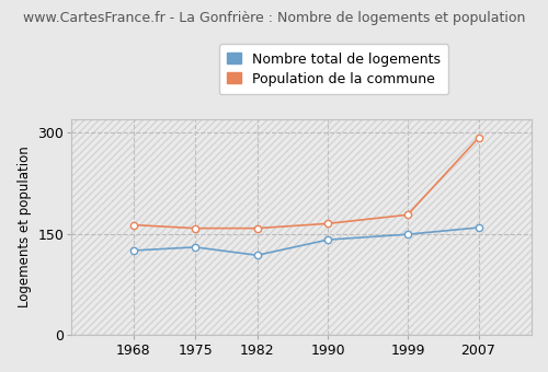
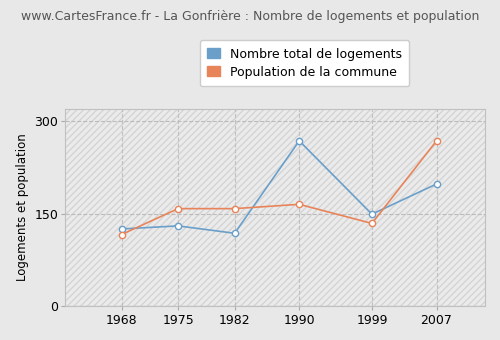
Population de la commune/1968: 163 -> 116
Nombre total de logements/1990: 141 -> 268
Population de la commune/1999: 178 -> 134
Nombre total de logements/2007: 159 -> 198
Population de la commune/2007: 292 -> 268
